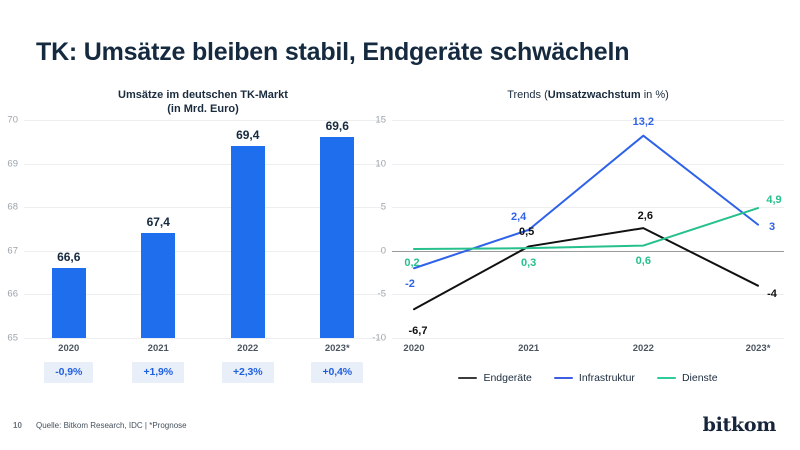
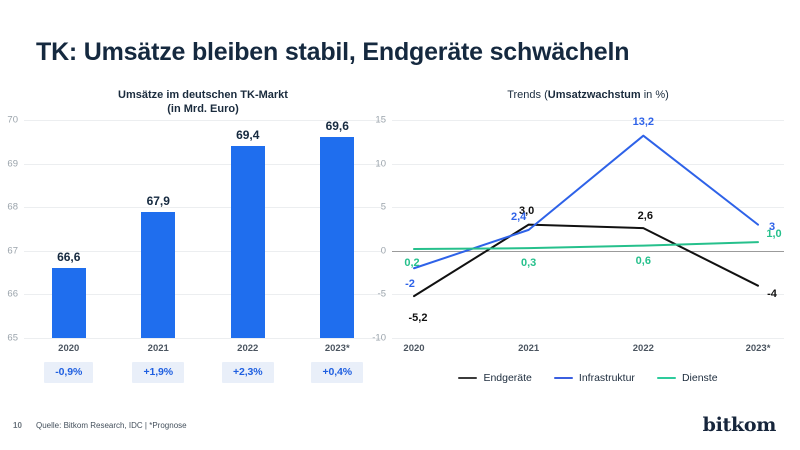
Umsätze im deutschen TK-Markt (in Mrd. Euro)/2021: 67,4 -> 67,9
Trends (Umsatzwachstum in %)/Endgeräte/2020: -6,7 -> -5,2
Trends (Umsatzwachstum in %)/Endgeräte/2021: 0,5 -> 3,0
Trends (Umsatzwachstum in %)/Dienste/2023*: 4,9 -> 1,0
